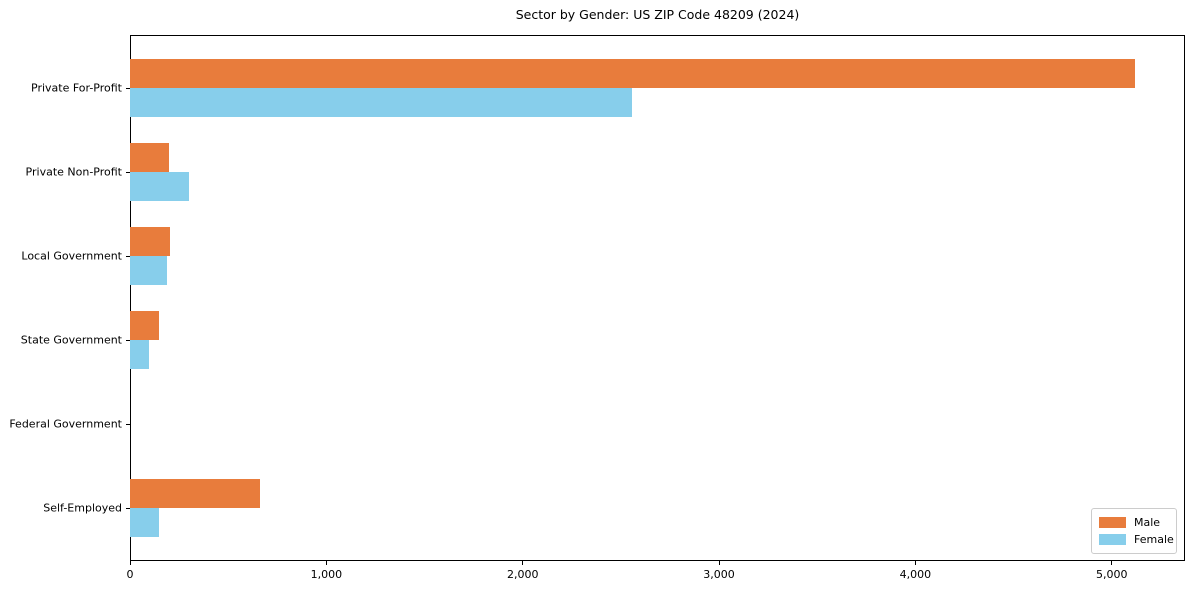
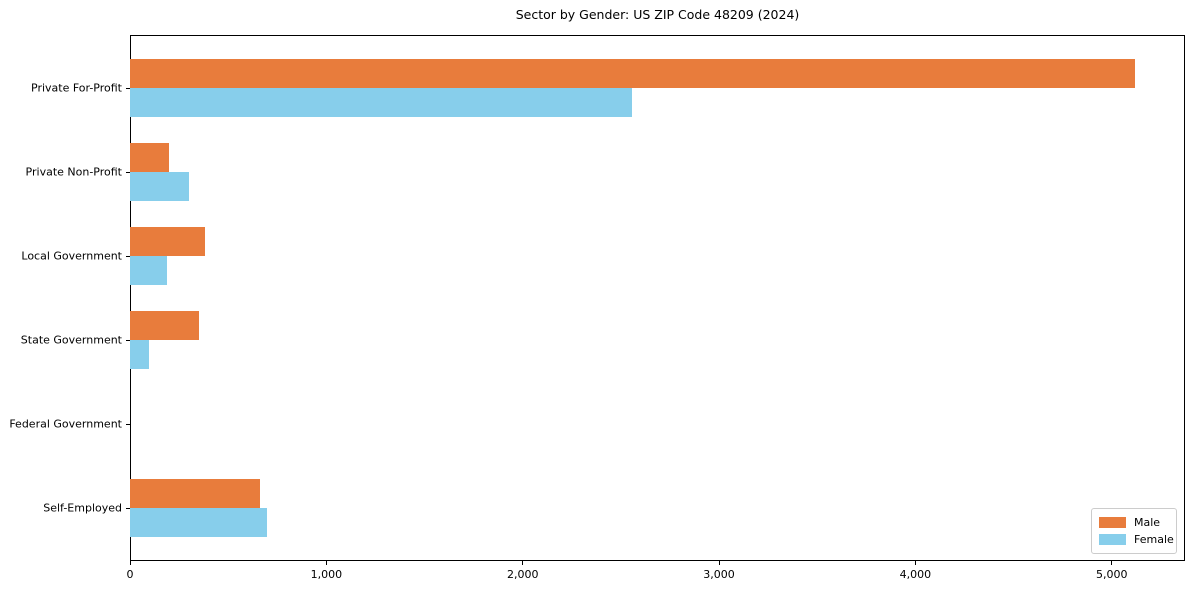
Male/Local Government: 200 -> 380
Male/State Government: 150 -> 350
Female/Self-Employed: 150 -> 700
